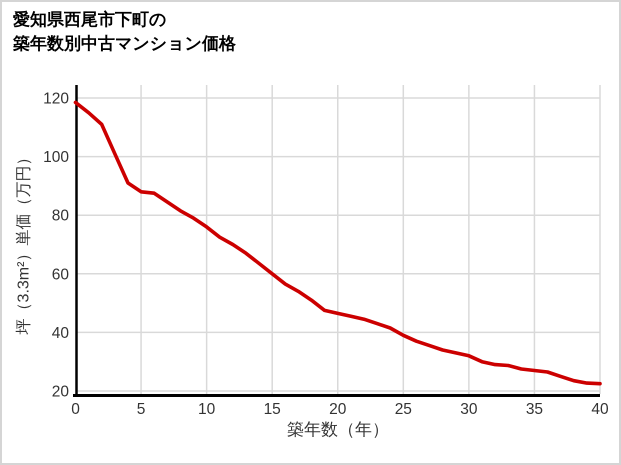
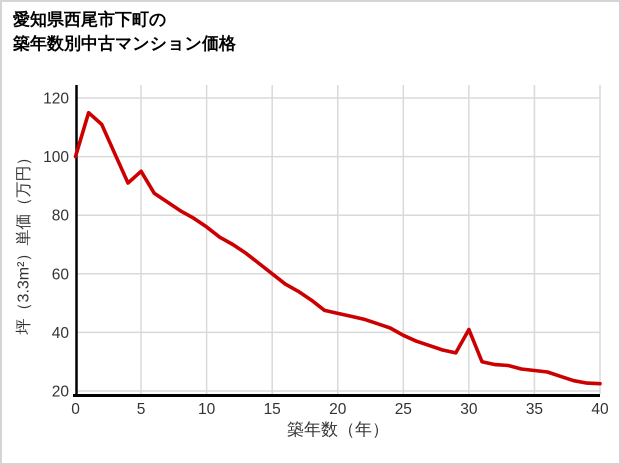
0: 118 -> 100
5: 88 -> 95
30: 32 -> 41
